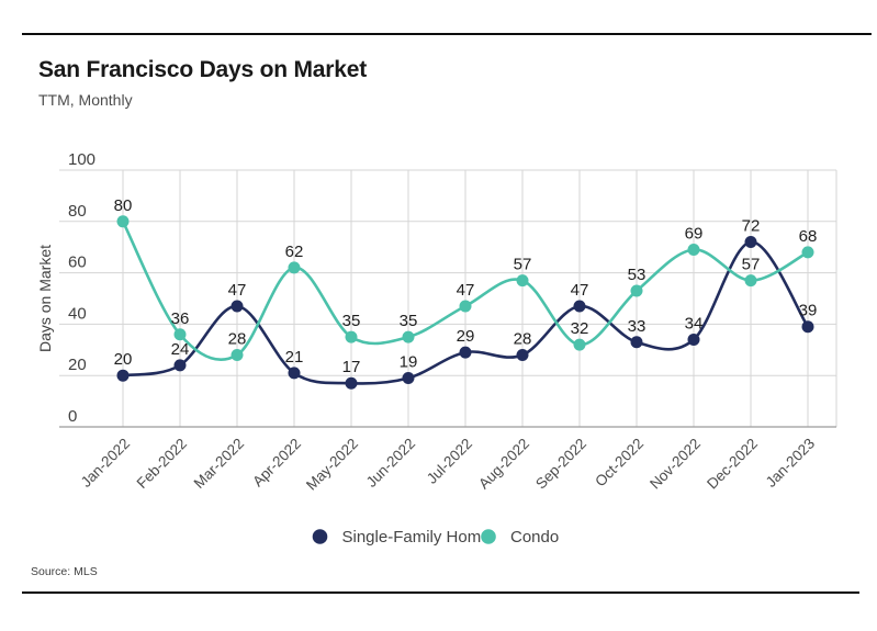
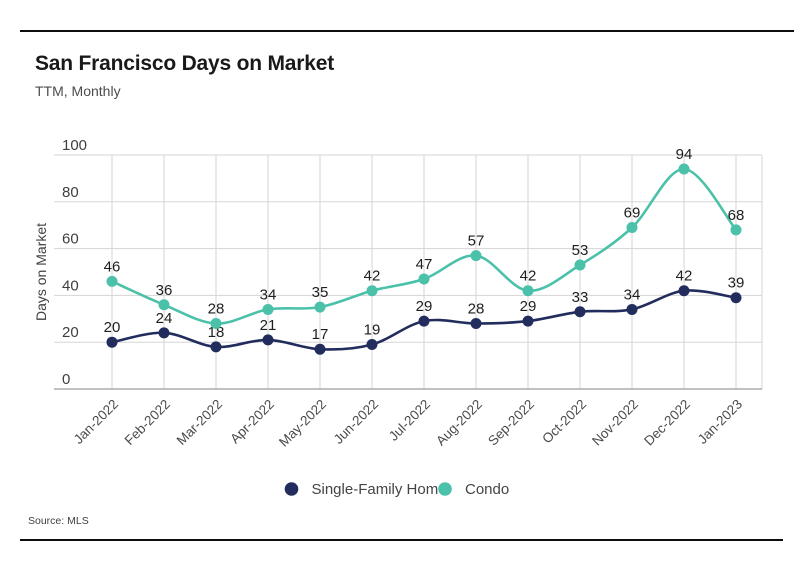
Condo/Jan-2022: 80 -> 46
Single-Family Home/Mar-2022: 47 -> 18
Condo/Apr-2022: 62 -> 34
Condo/Jun-2022: 35 -> 42
Single-Family Home/Sep-2022: 47 -> 29
Condo/Sep-2022: 32 -> 42
Single-Family Home/Dec-2022: 72 -> 42
Condo/Dec-2022: 57 -> 94
